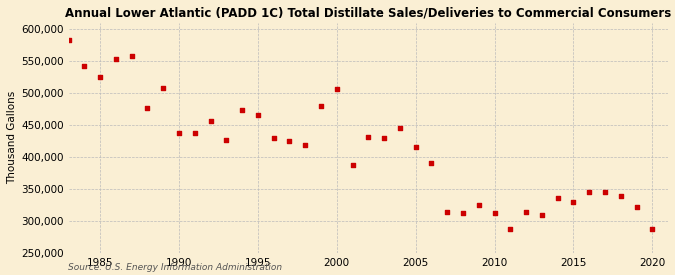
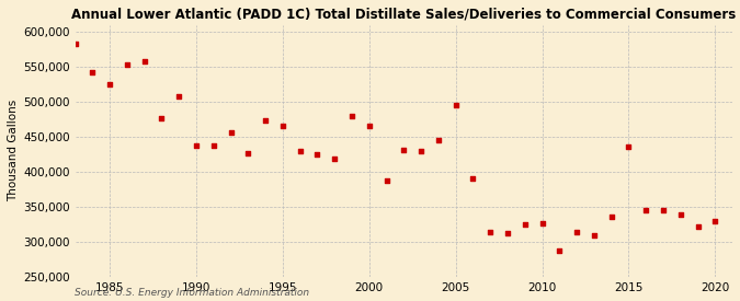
2000: 507,000 -> 466,000
2005: 415,000 -> 496,000
2010: 313,000 -> 326,000
2015: 330,000 -> 436,000
2020: 288,000 -> 330,000
